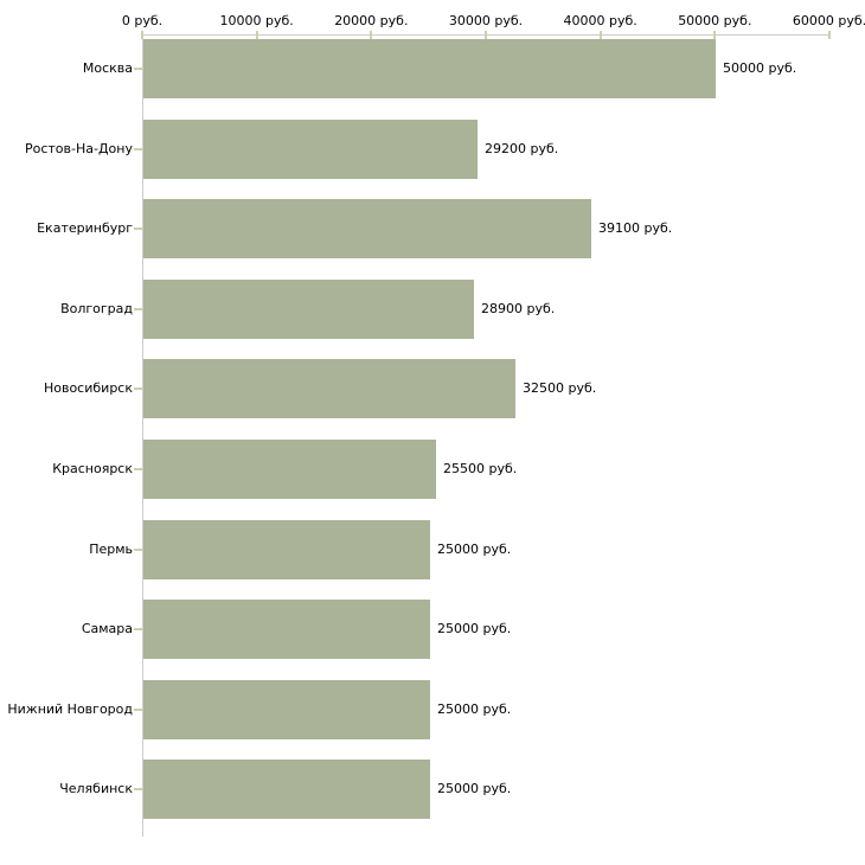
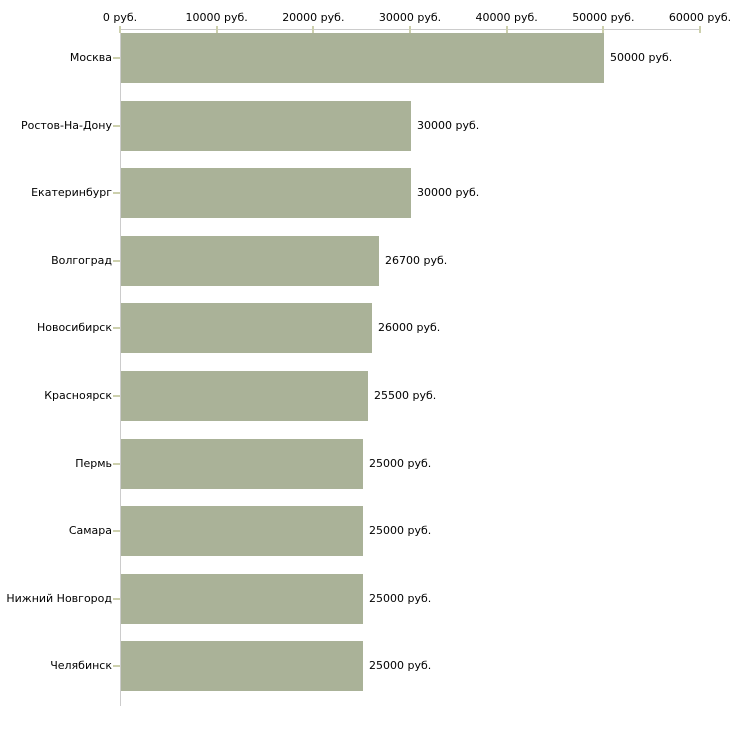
Ростов-На-Дону: 29200 -> 30000
Екатеринбург: 39100 -> 30000
Волгоград: 28900 -> 26700
Новосибирск: 32500 -> 26000
